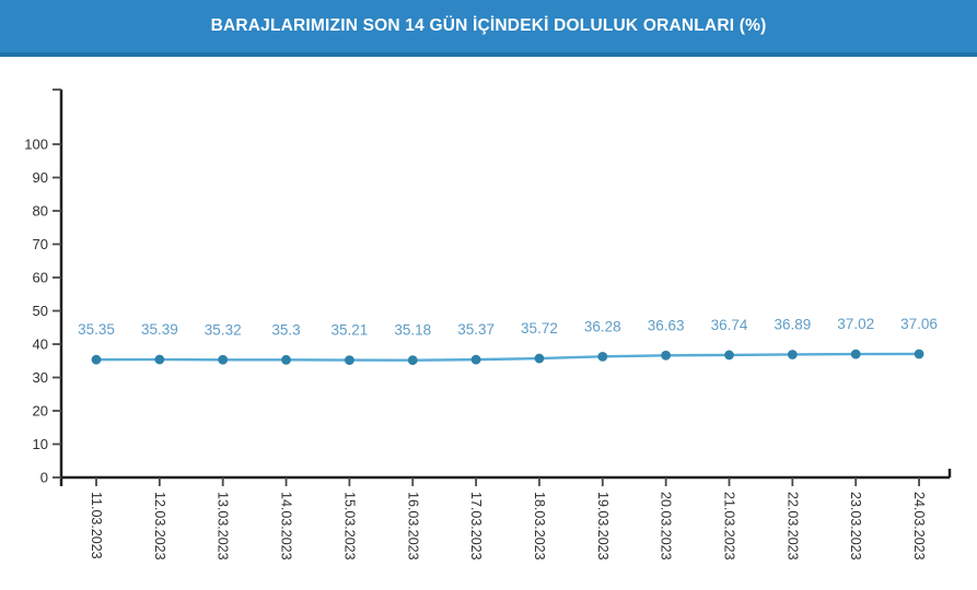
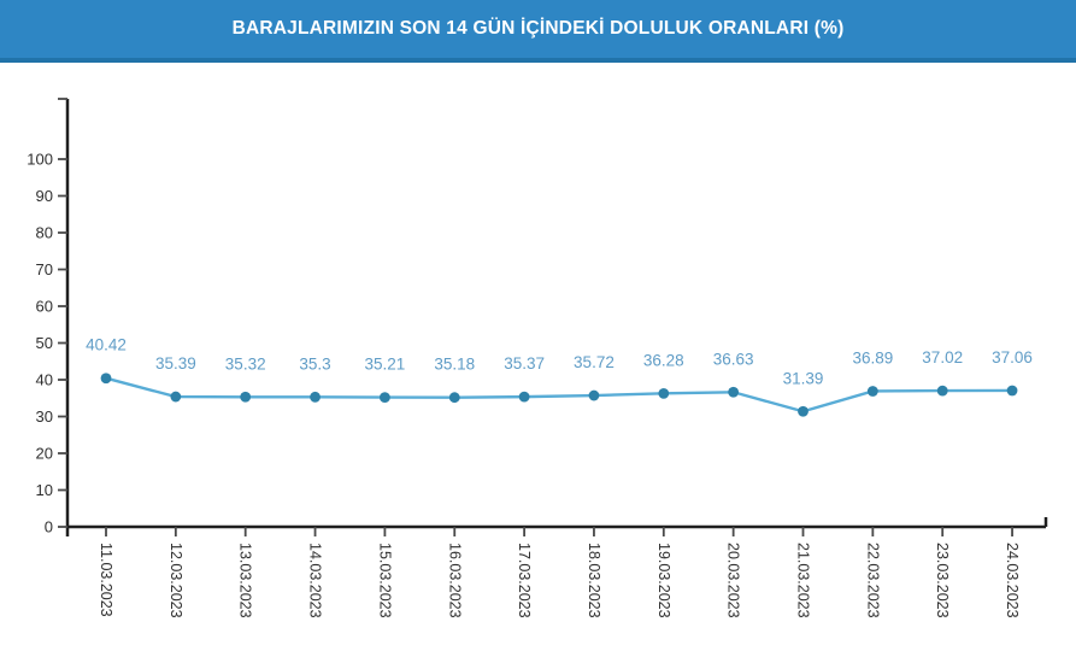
11.03.2023: 35.35 -> 40.42
21.03.2023: 36.74 -> 31.39
